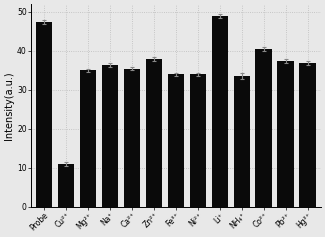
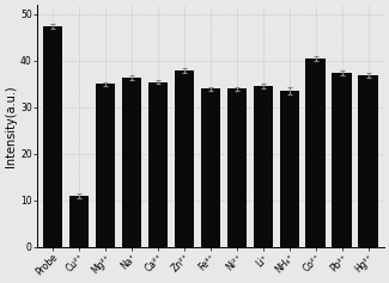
Li⁺: 49.0 -> 34.5
